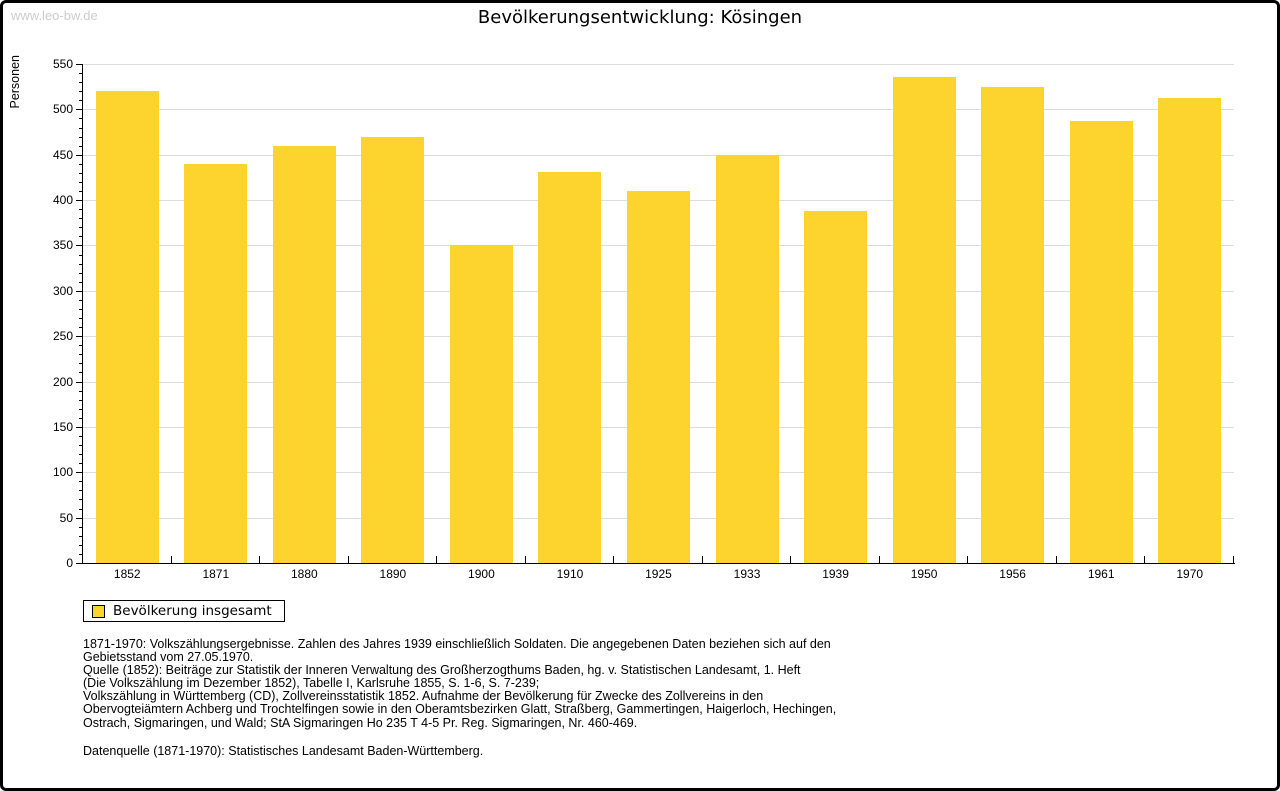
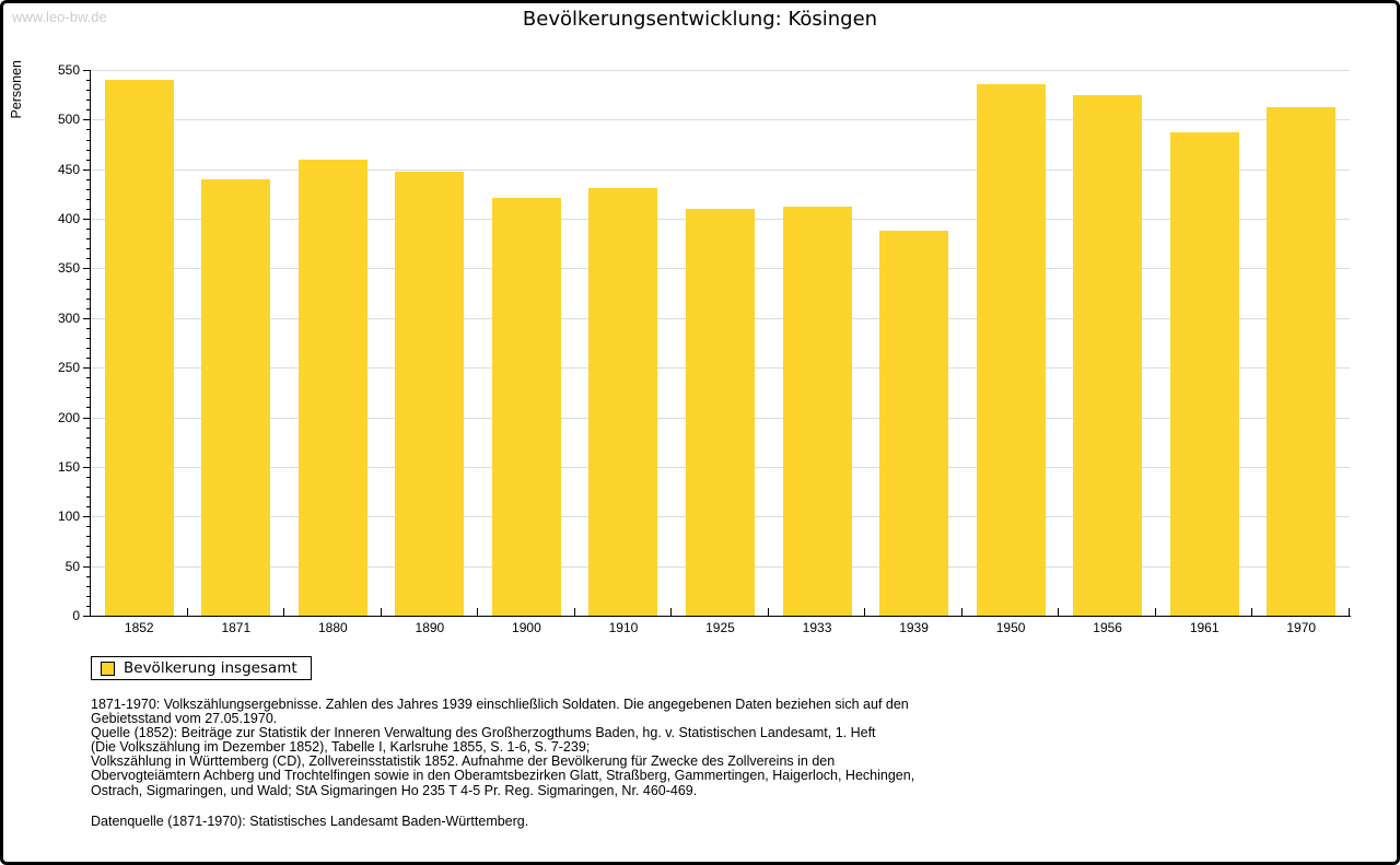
1852: 520 -> 540
1890: 470 -> 450
1900: 350 -> 420
1933: 450 -> 410
